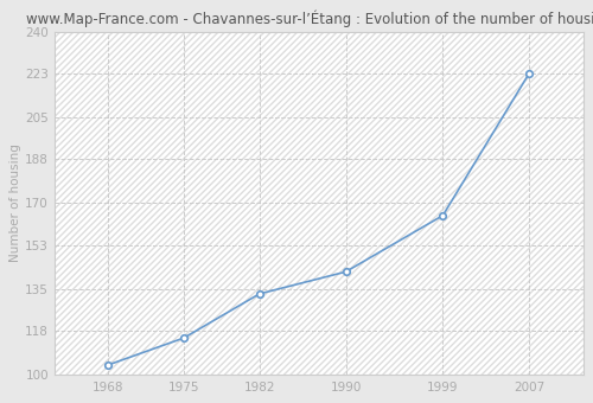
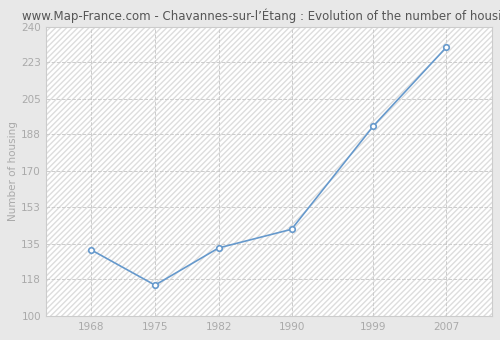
1968: 104 -> 132
1999: 165 -> 192
2007: 223 -> 230
